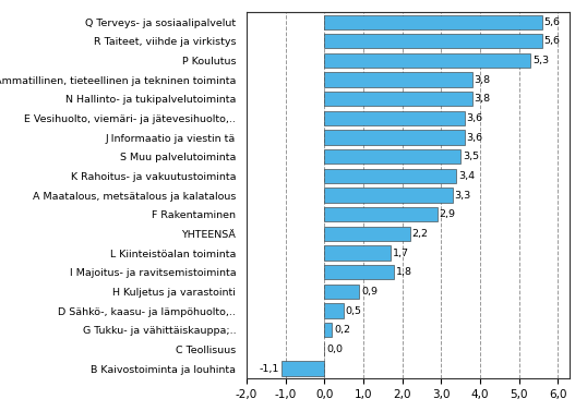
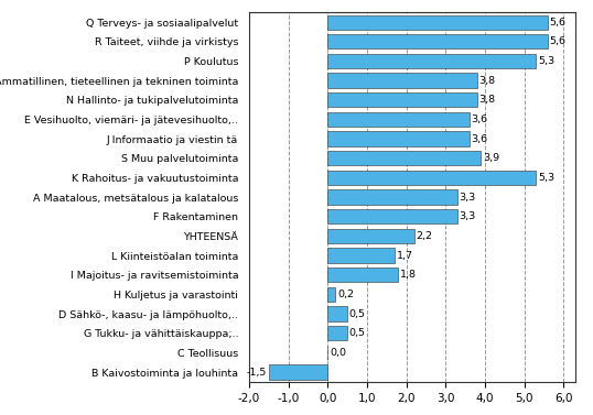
S Muu palvelutoiminta: 3,5 -> 3,9
K Rahoitus- ja vakuutustoiminta: 3,4 -> 5,3
F Rakentaminen: 2,9 -> 3,3
H Kuljetus ja varastointi: 0,9 -> 0,2
G Tukku- ja vähittäiskauppa;..: 0,2 -> 0,5
B Kaivostoiminta ja louhinta: -1,1 -> -1,5
